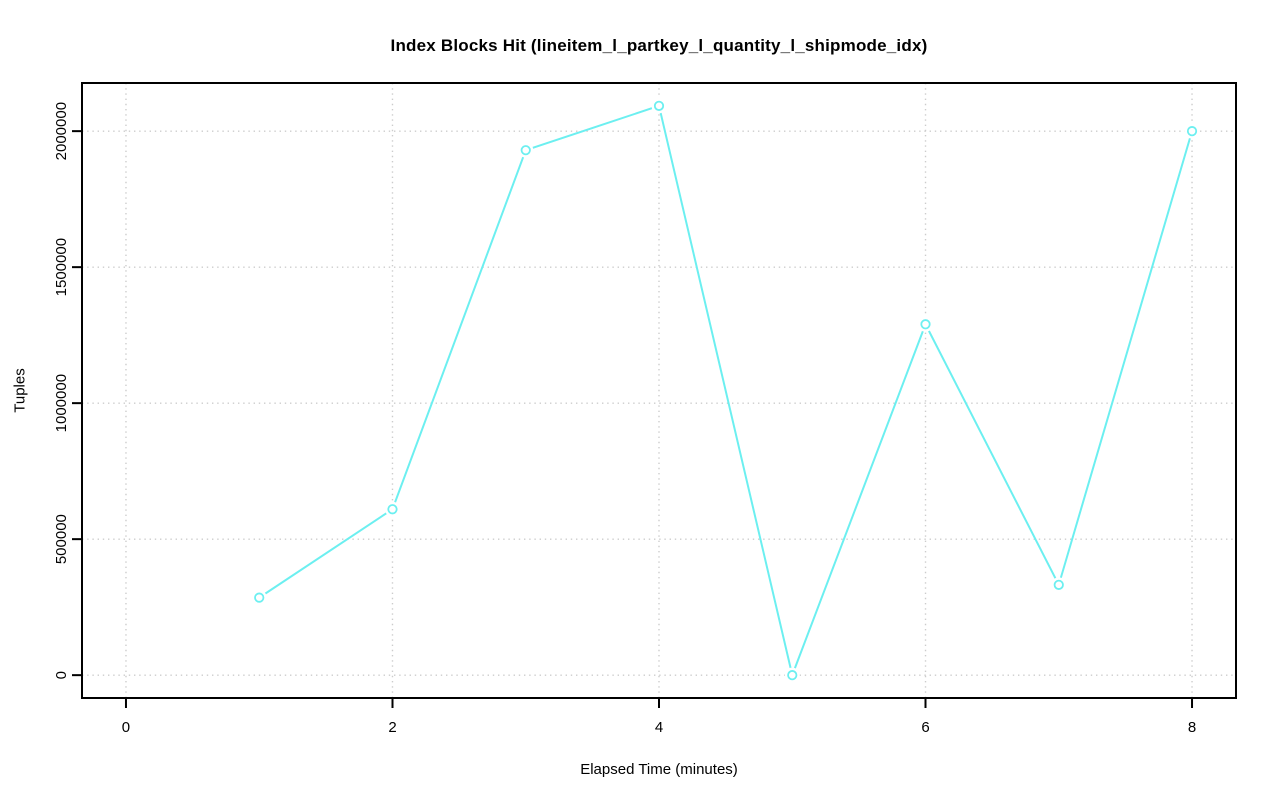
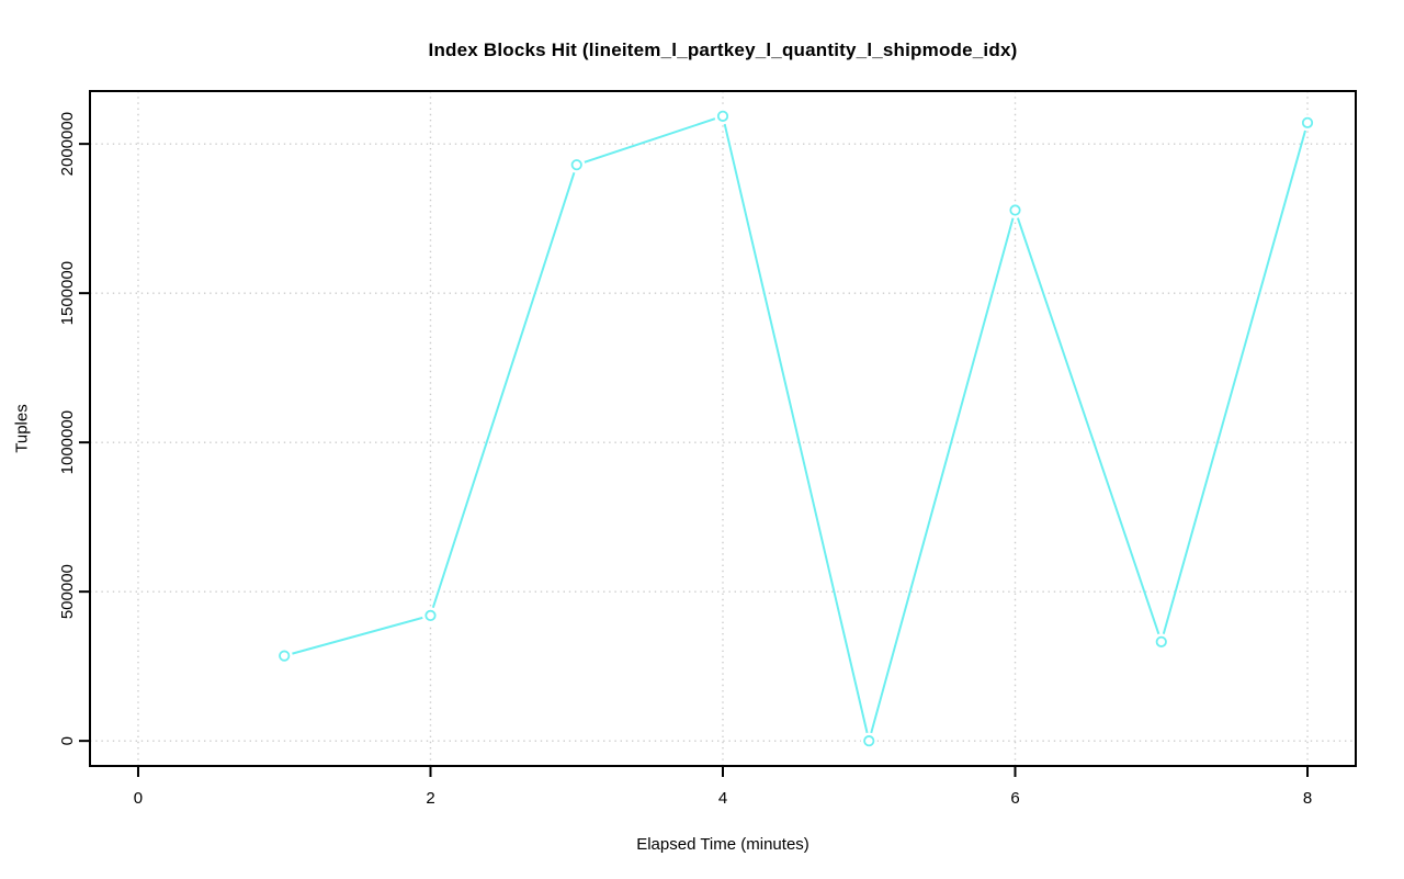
2: 610000 -> 420000
6: 1290000 -> 1780000
8: 2000000 -> 2070000
